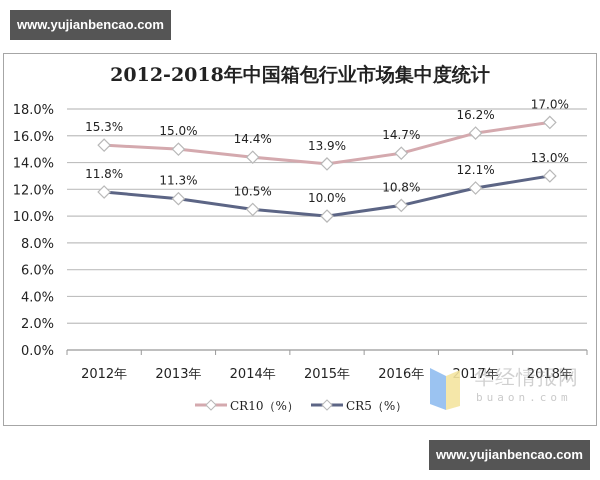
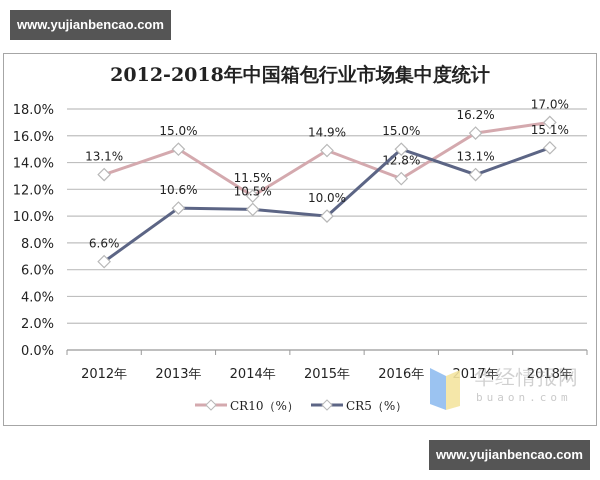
CR10（%）/2012年: 15.3% -> 13.1%
CR5（%）/2012年: 11.8% -> 6.6%
CR5（%）/2013年: 11.3% -> 10.6%
CR10（%）/2014年: 14.4% -> 11.5%
CR10（%）/2015年: 13.9% -> 14.9%
CR10（%）/2016年: 14.7% -> 12.8%
CR5（%）/2016年: 10.8% -> 15.0%
CR5（%）/2017年: 12.1% -> 13.1%
CR5（%）/2018年: 13.0% -> 15.1%
